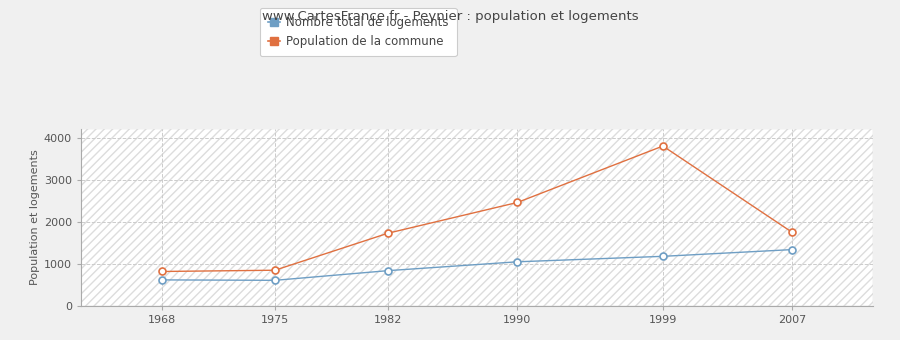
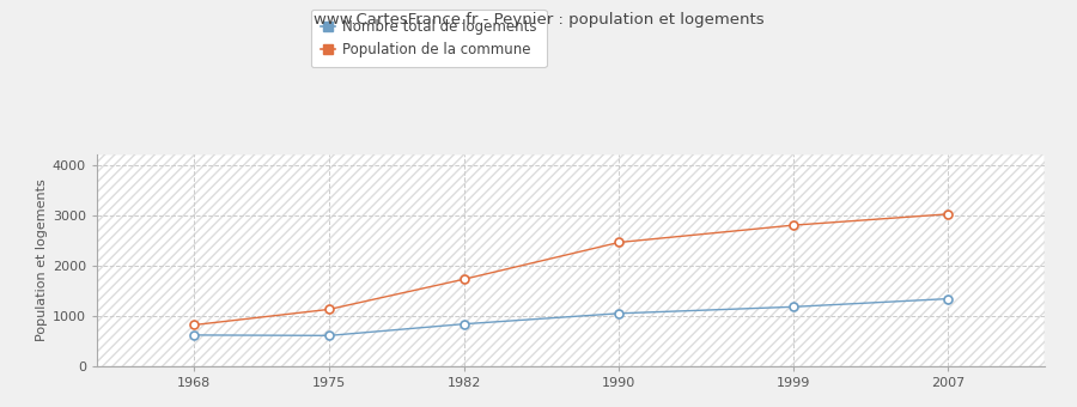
Population de la commune/1975: 850 -> 1130
Population de la commune/1999: 3800 -> 2800
Population de la commune/2007: 1750 -> 3020
